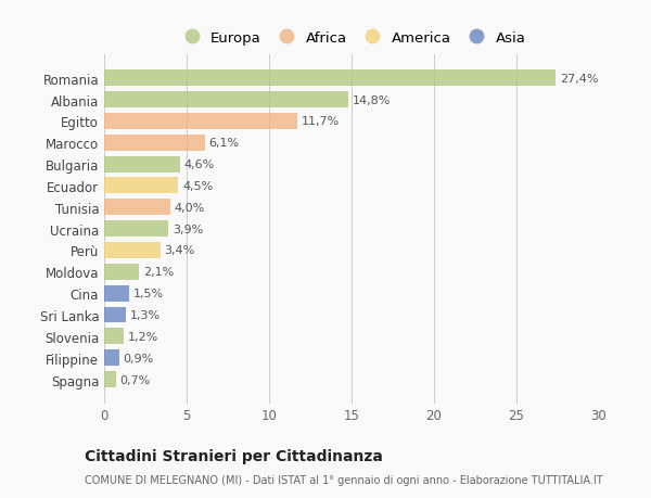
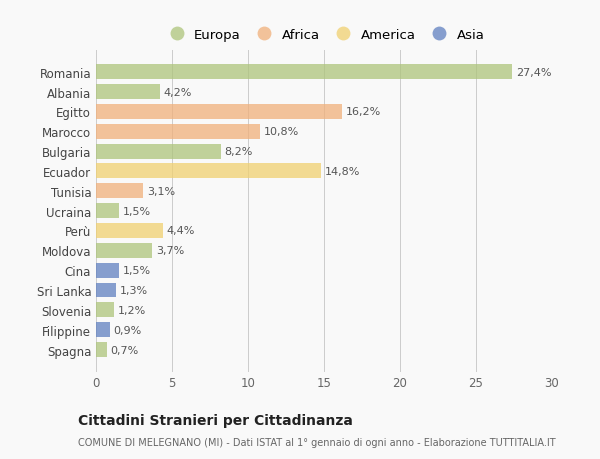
Albania: 14,8% -> 4,2%
Egitto: 11,7% -> 16,2%
Marocco: 6,1% -> 10,8%
Bulgaria: 4,6% -> 8,2%
Ecuador: 4,5% -> 14,8%
Tunisia: 4,0% -> 3,1%
Ucraina: 3,9% -> 1,5%
Perù: 3,4% -> 4,4%
Moldova: 2,1% -> 3,7%
